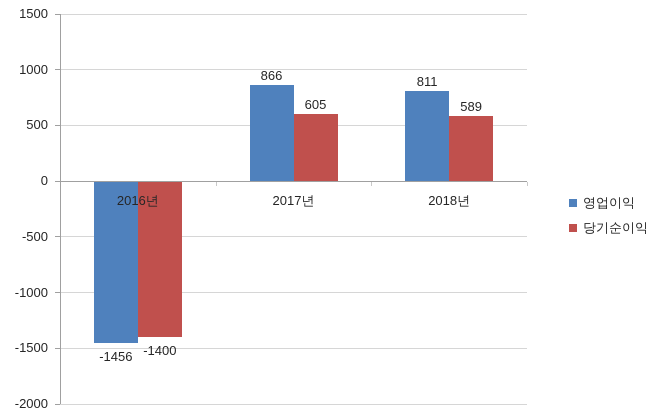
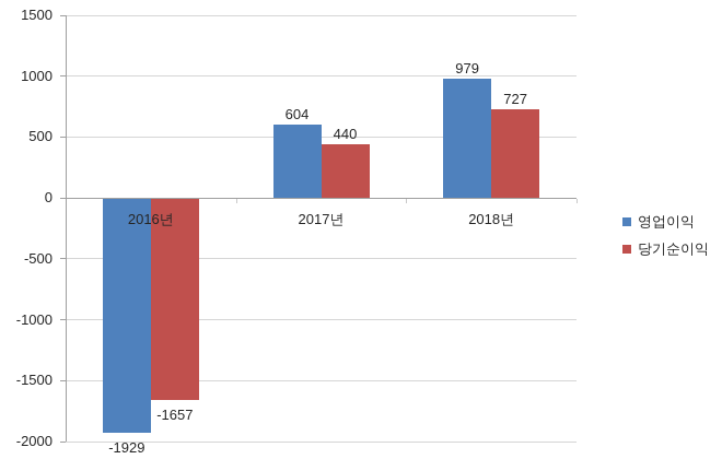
영업이익/2016년: -1456 -> -1929
당기순이익/2016년: -1400 -> -1657
영업이익/2017년: 866 -> 604
당기순이익/2017년: 605 -> 440
영업이익/2018년: 811 -> 979
당기순이익/2018년: 589 -> 727
